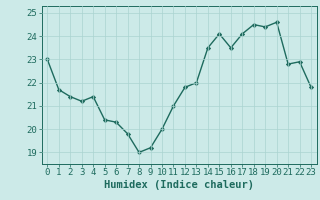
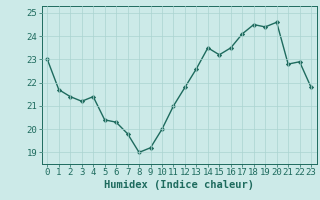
13: 22.0 -> 22.6
15: 24.1 -> 23.2
